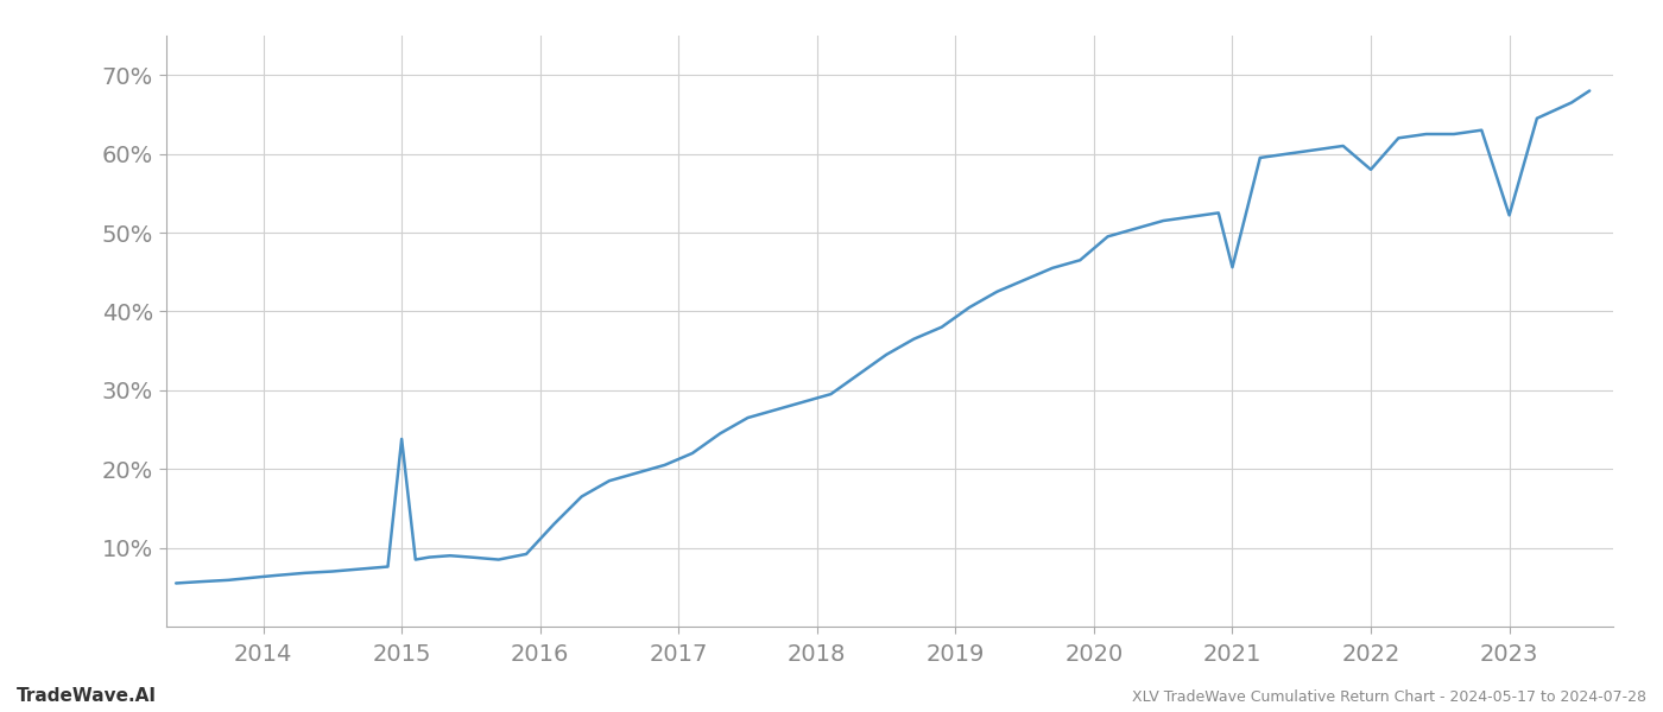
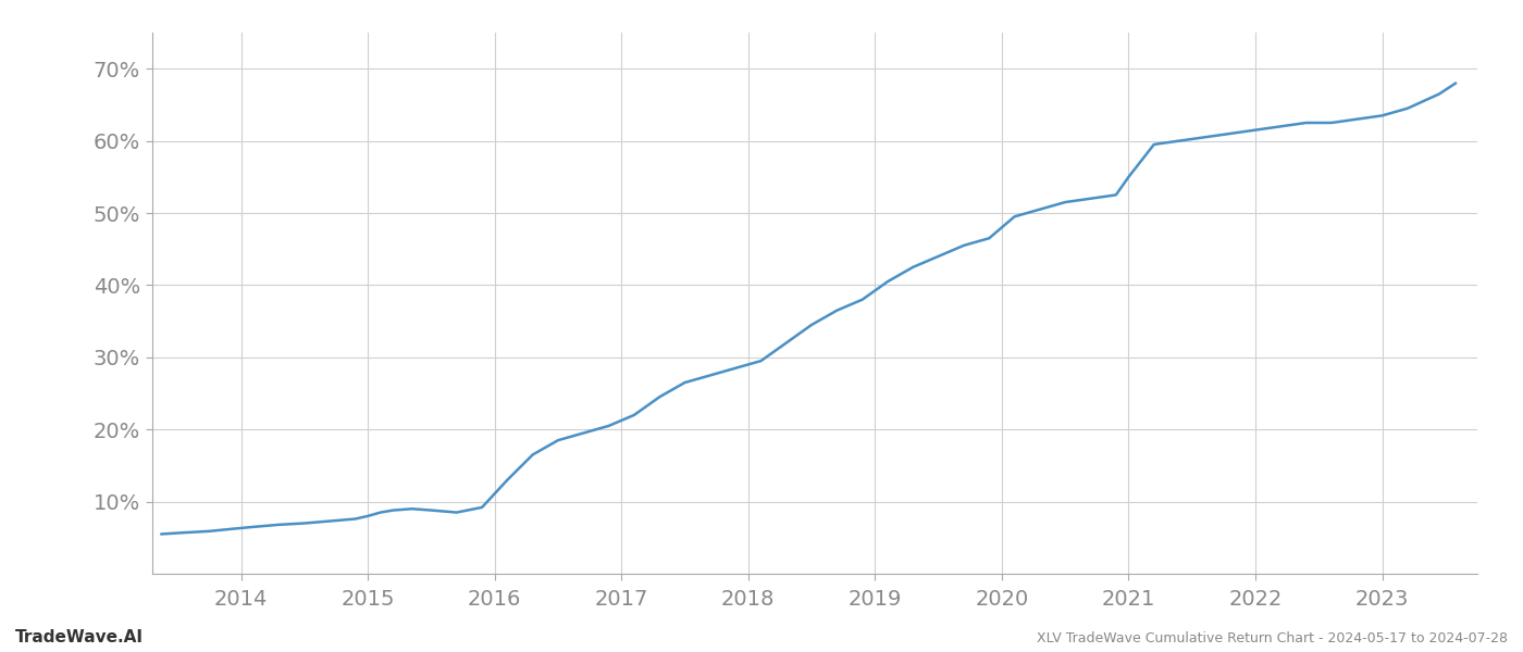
2015: 23.8% -> 8.0%
2021: 45.6% -> 55.0%
2022: 58.0% -> 61.5%
2023: 52.2% -> 63.5%
